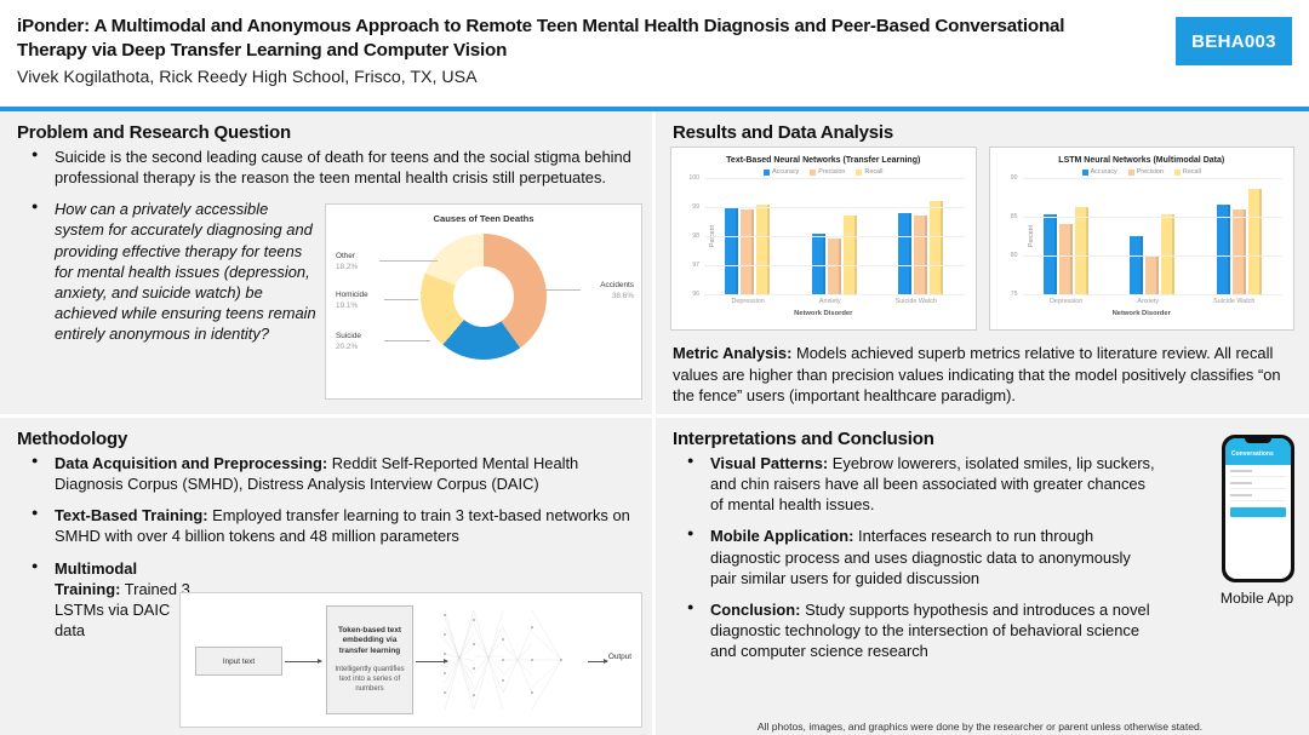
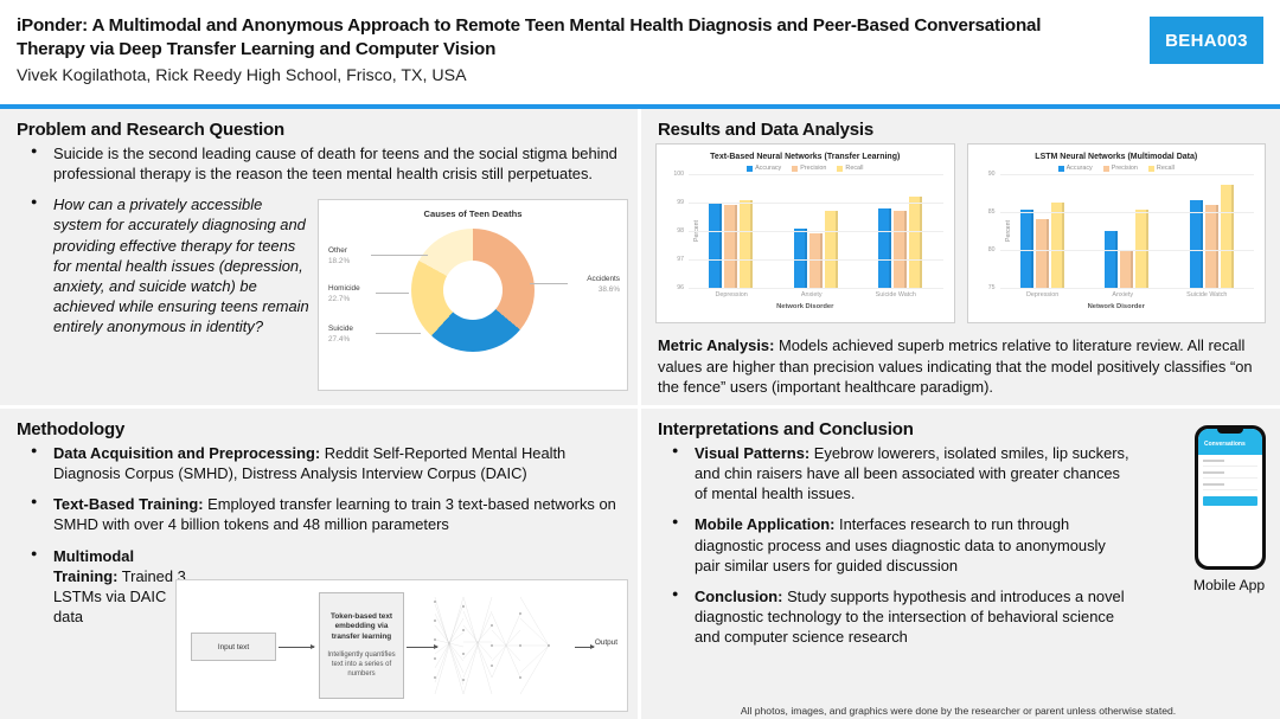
Causes of Teen Deaths/Suicide: 20.2% -> 27.4%
Causes of Teen Deaths/Homicide: 19.1% -> 22.7%
